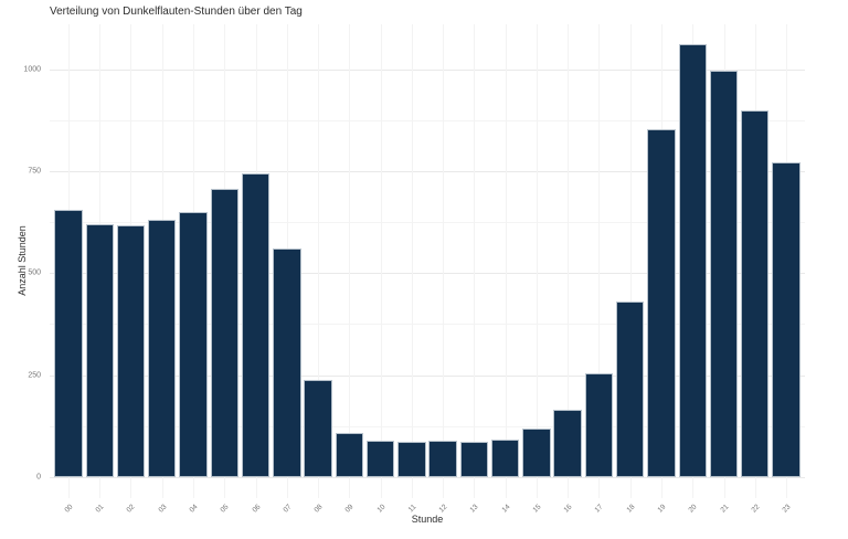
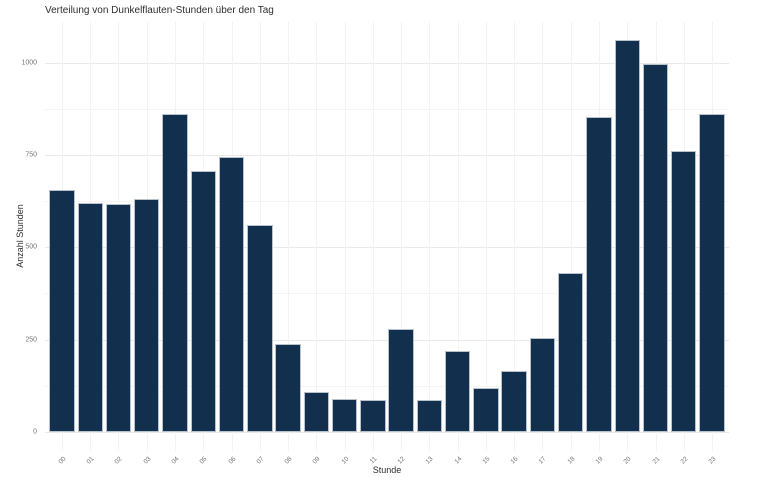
04: 650 -> 860
12: 90 -> 280
14: 90 -> 220
22: 900 -> 760
23: 770 -> 860
